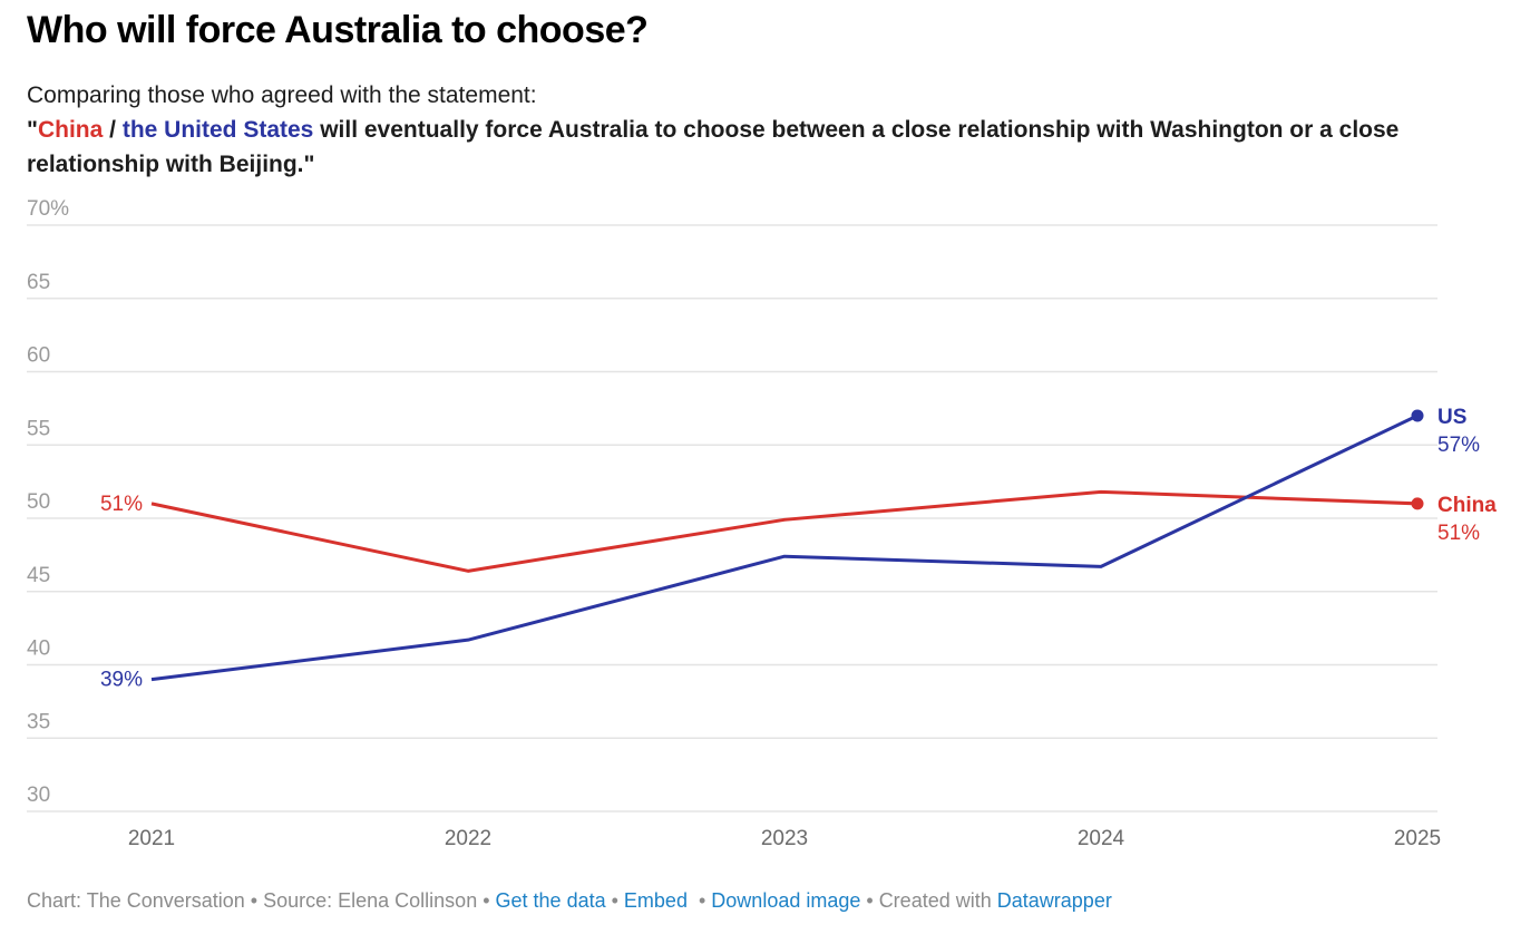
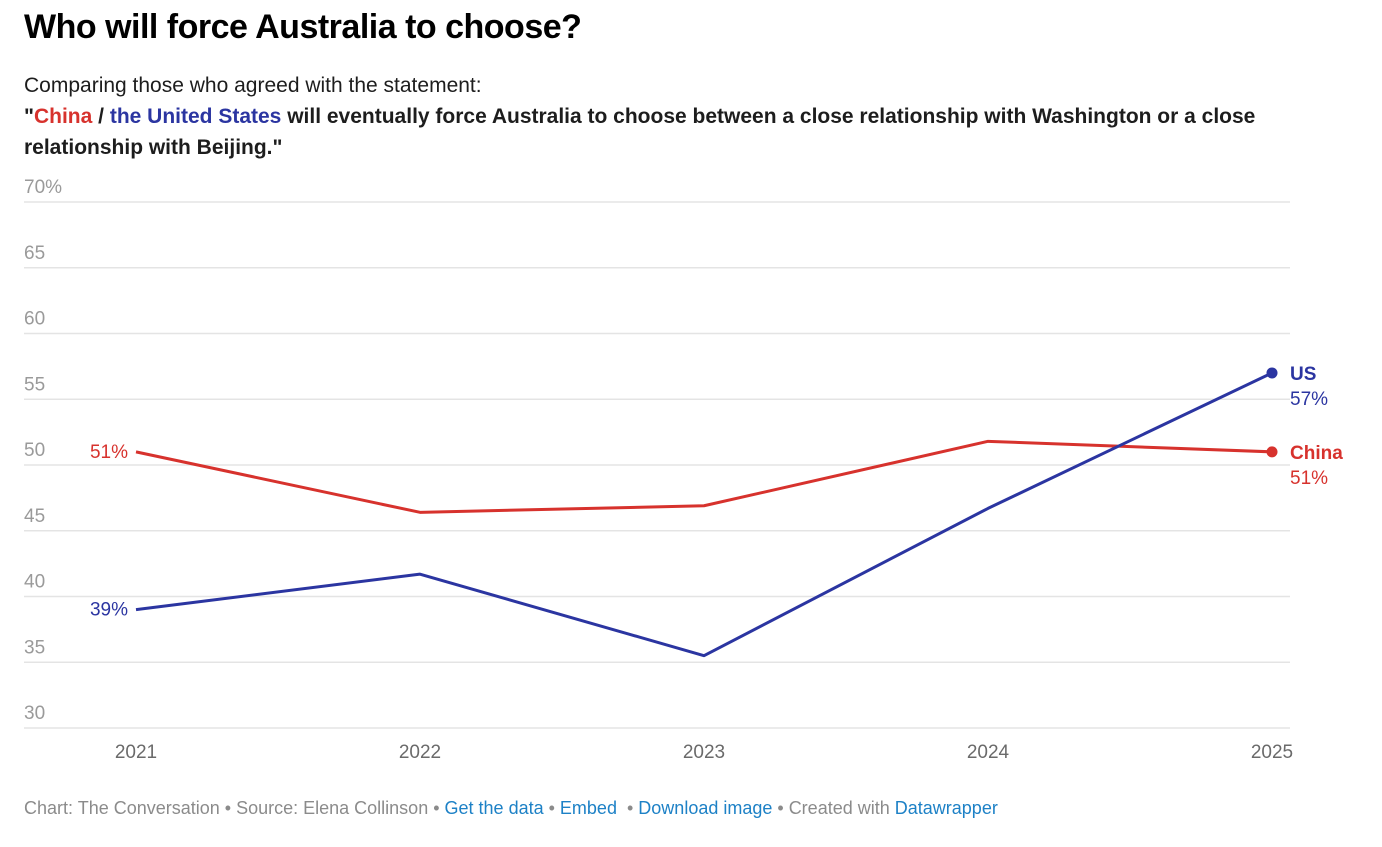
China/2023: 49.9% -> 46.9%
US/2023: 47.4% -> 35.5%
